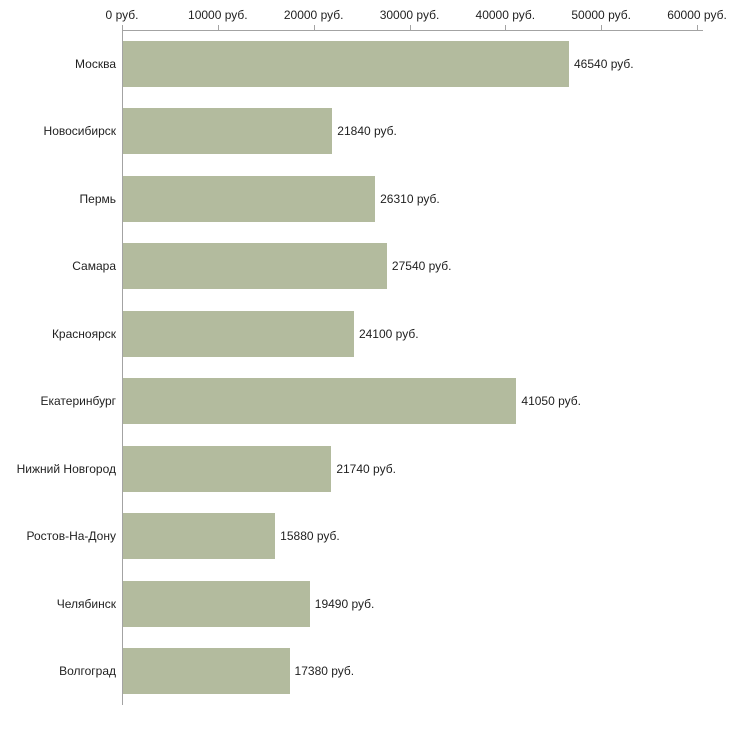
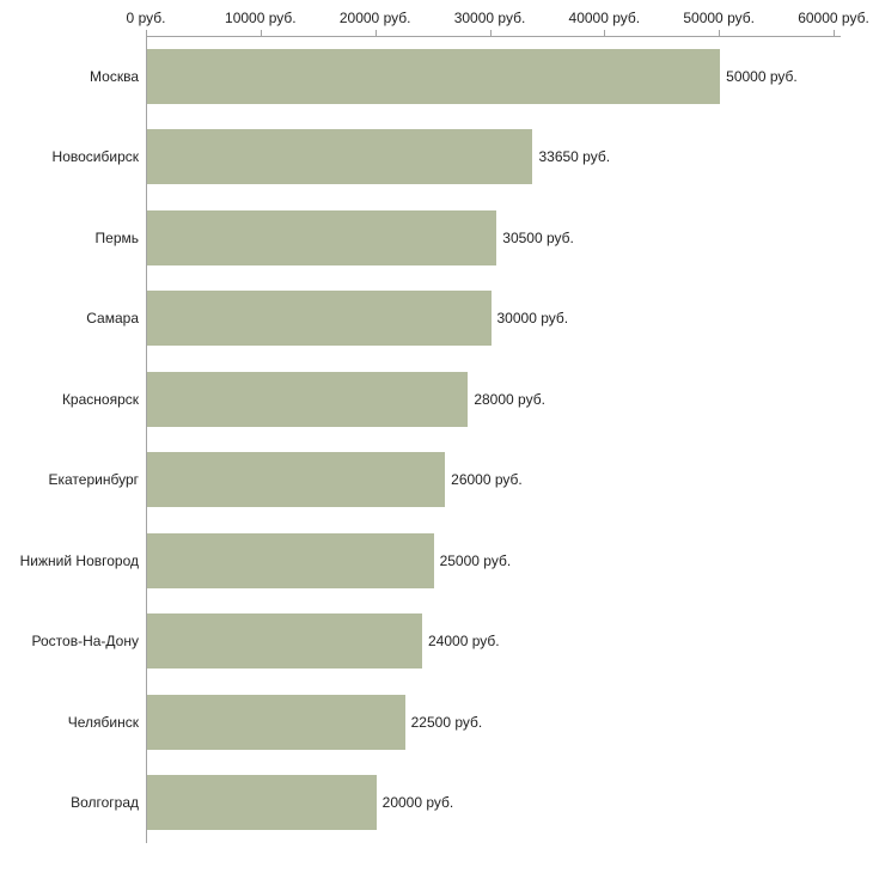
Москва: 46540 -> 50000
Новосибирск: 21840 -> 33650
Пермь: 26310 -> 30500
Самара: 27540 -> 30000
Красноярск: 24100 -> 28000
Екатеринбург: 41050 -> 26000
Нижний Новгород: 21740 -> 25000
Ростов-На-Дону: 15880 -> 24000
Челябинск: 19490 -> 22500
Волгоград: 17380 -> 20000
